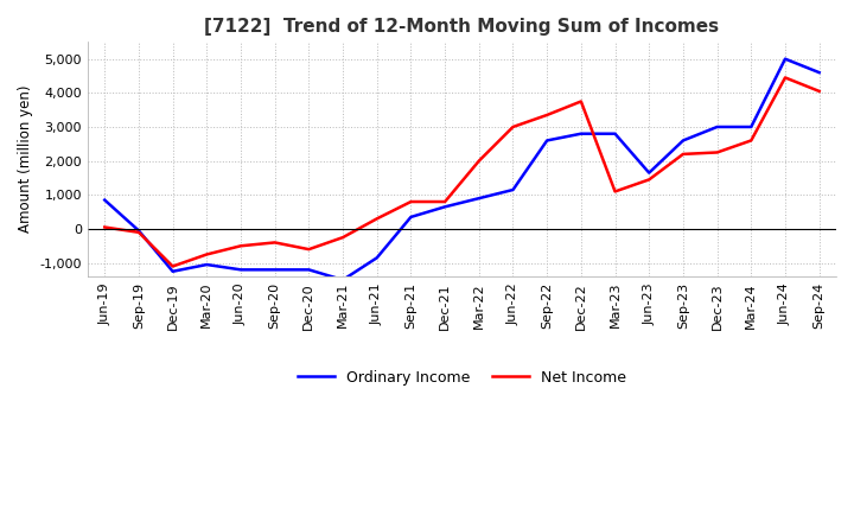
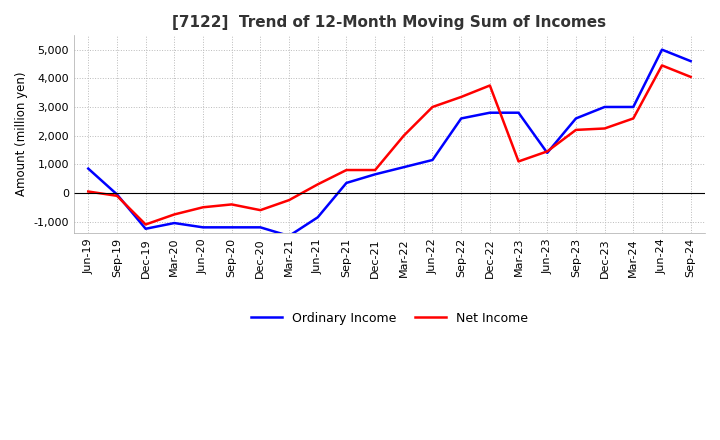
Ordinary Income/Jun-23: 1,650 -> 1,400
